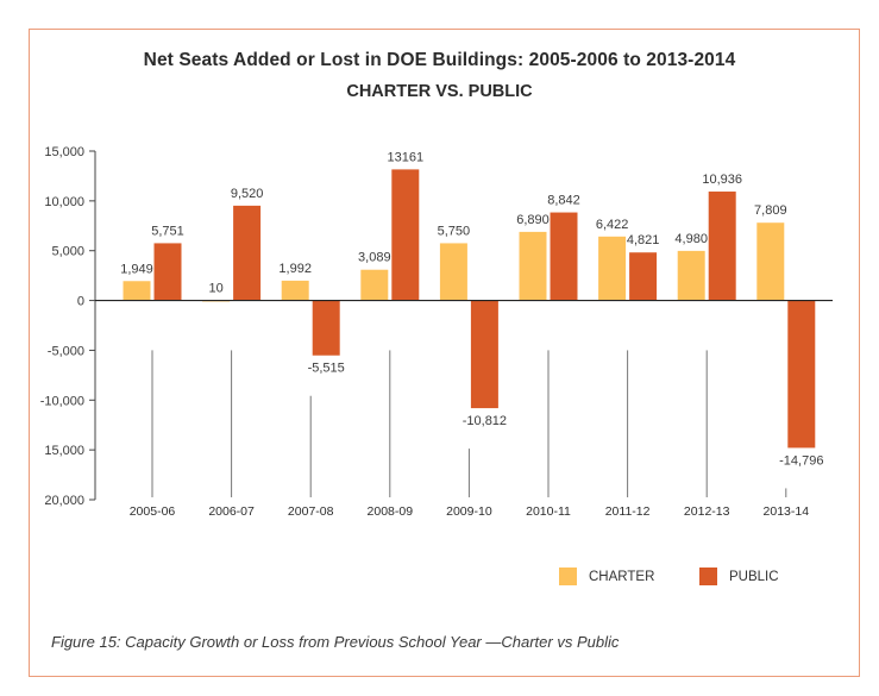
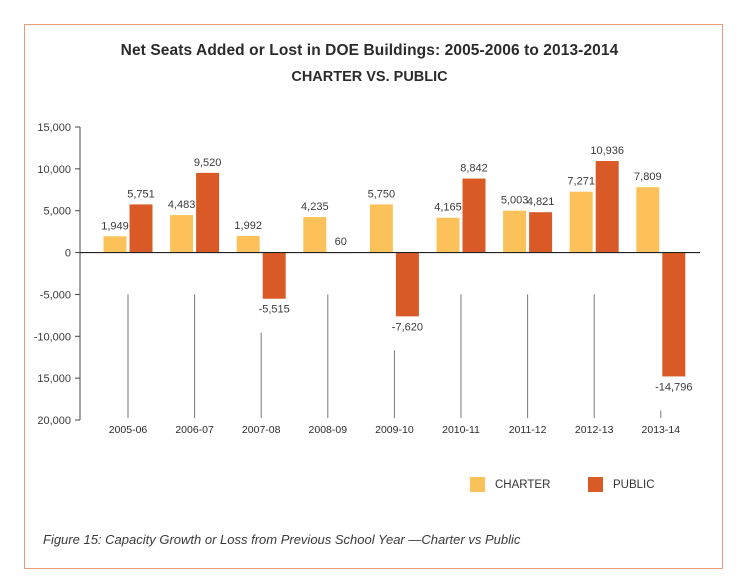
CHARTER/2006-07: 10 -> 4,483
CHARTER/2008-09: 3,089 -> 4,235
PUBLIC/2008-09: 13161 -> 60
PUBLIC/2009-10: -10,812 -> -7,620
CHARTER/2010-11: 6,890 -> 4,165
CHARTER/2011-12: 6,422 -> 5,003
CHARTER/2012-13: 4,980 -> 7,271
